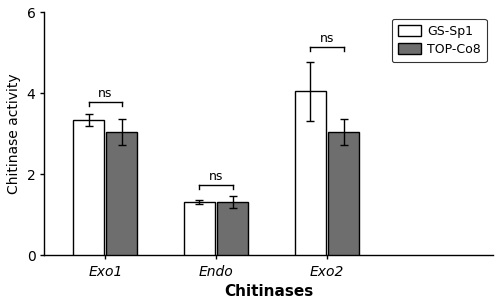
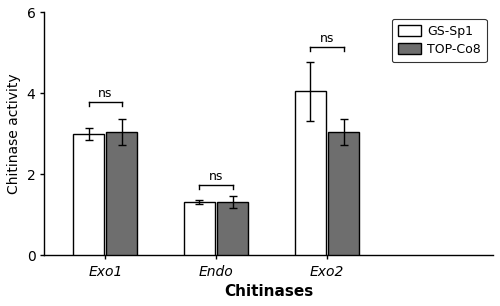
GS-Sp1/Exo1: 3.35 -> 3.00
